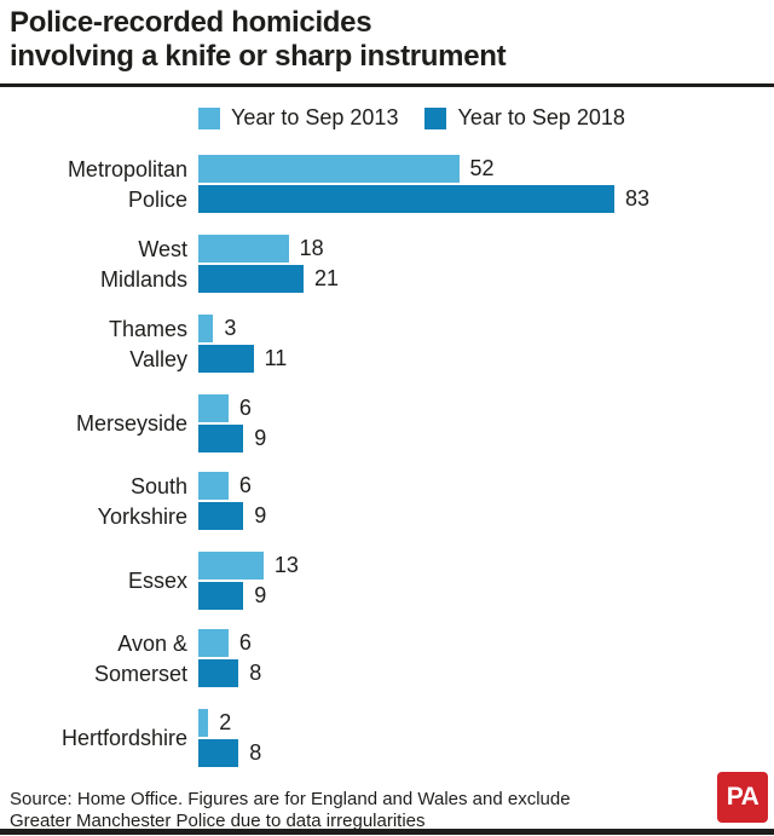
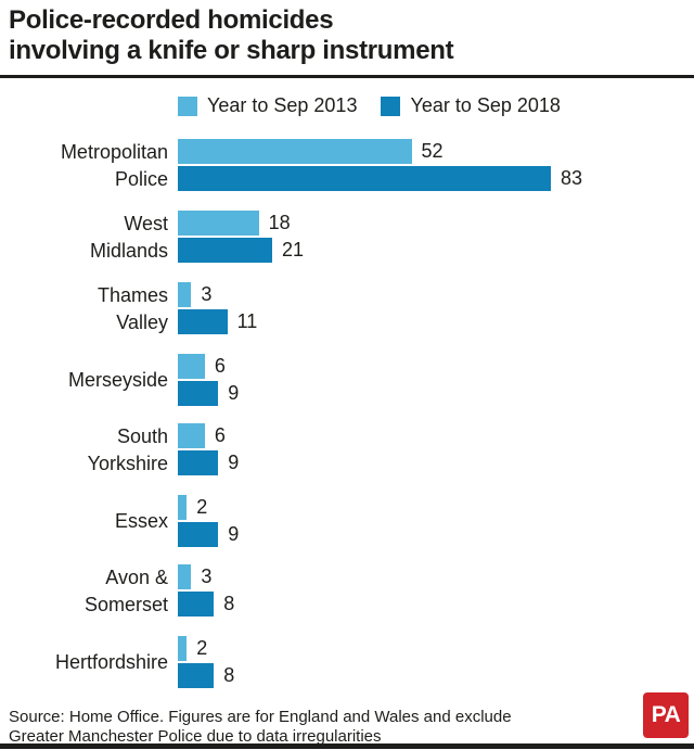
Year to Sep 2013/Essex: 13 -> 2
Year to Sep 2013/Avon & Somerset: 6 -> 3
